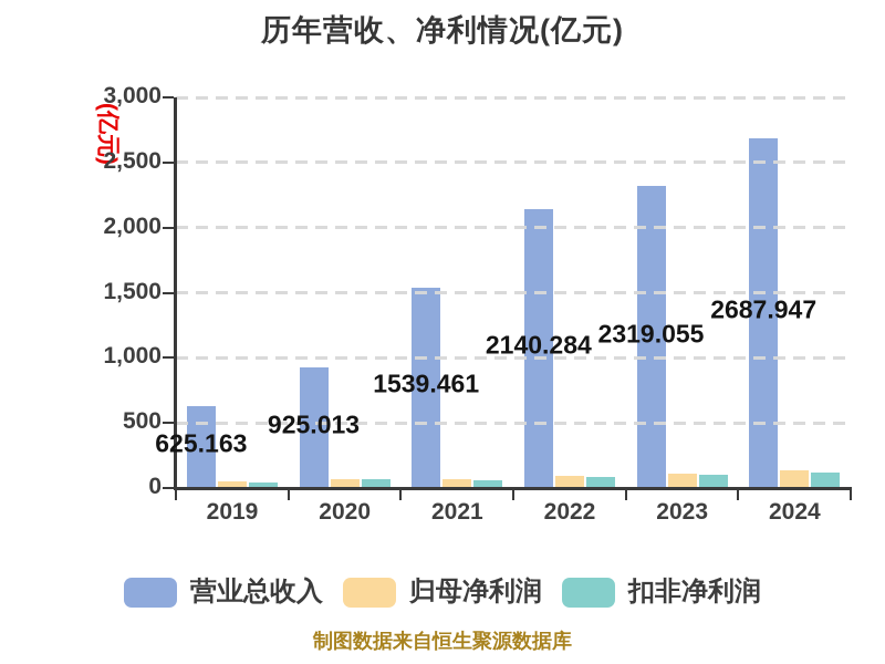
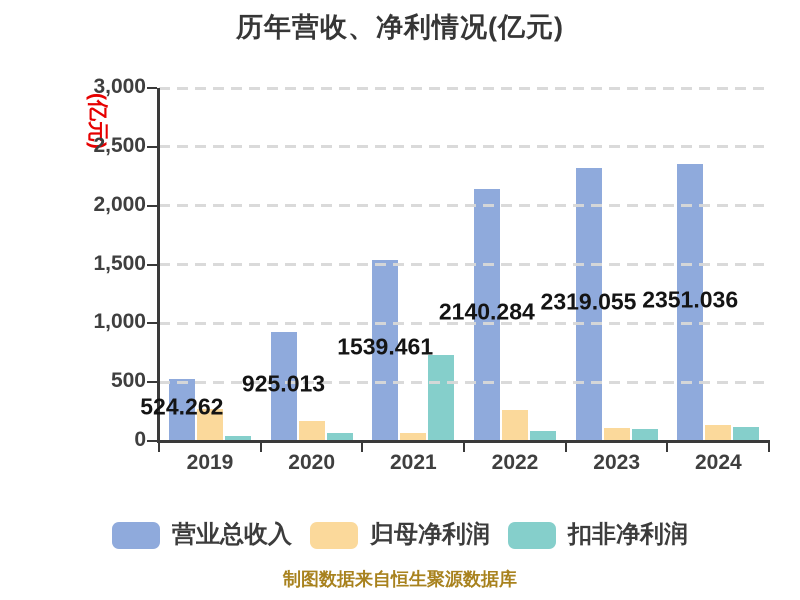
营业总收入/2019: 625.163 -> 524.262
归母净利润/2019: 50 -> 270
归母净利润/2020: 70 -> 170
扣非净利润/2021: 60 -> 730
归母净利润/2022: 90 -> 260
营业总收入/2024: 2687.947 -> 2351.036
